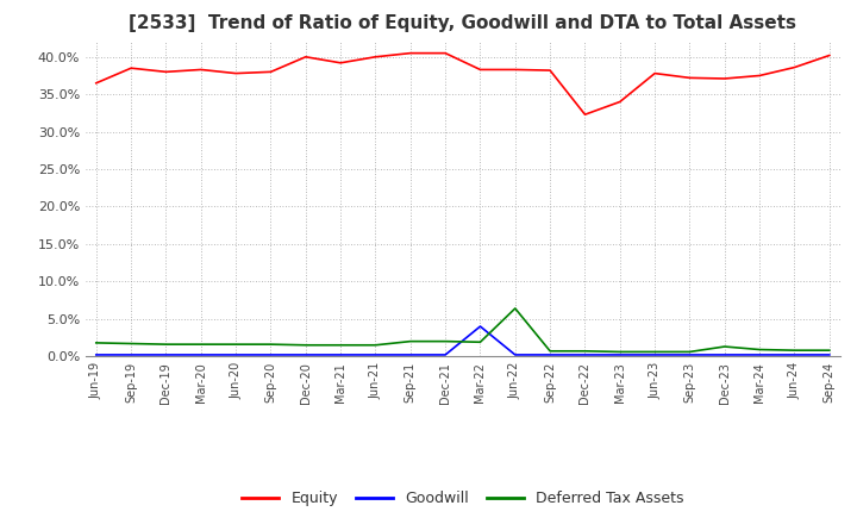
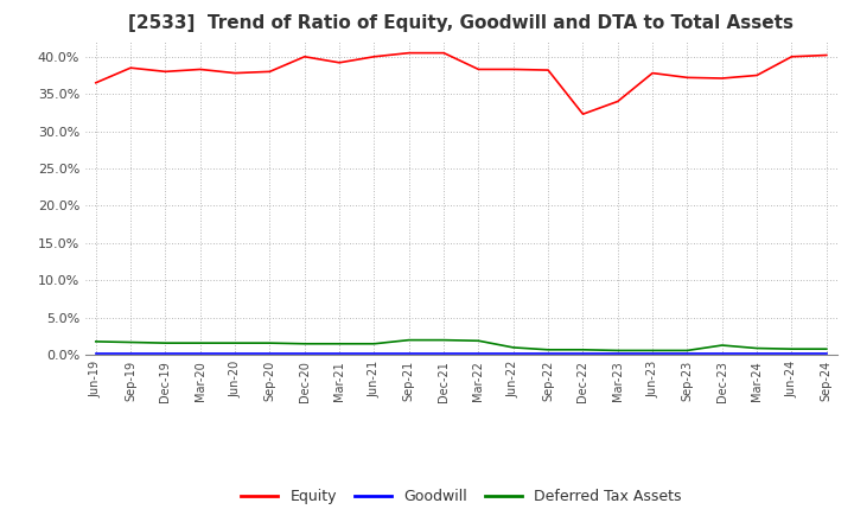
Goodwill/Mar-22: 4.0% -> 0.2%
Deferred Tax Assets/Jun-22: 6.4% -> 1.0%
Equity/Jun-24: 38.6% -> 40.0%
